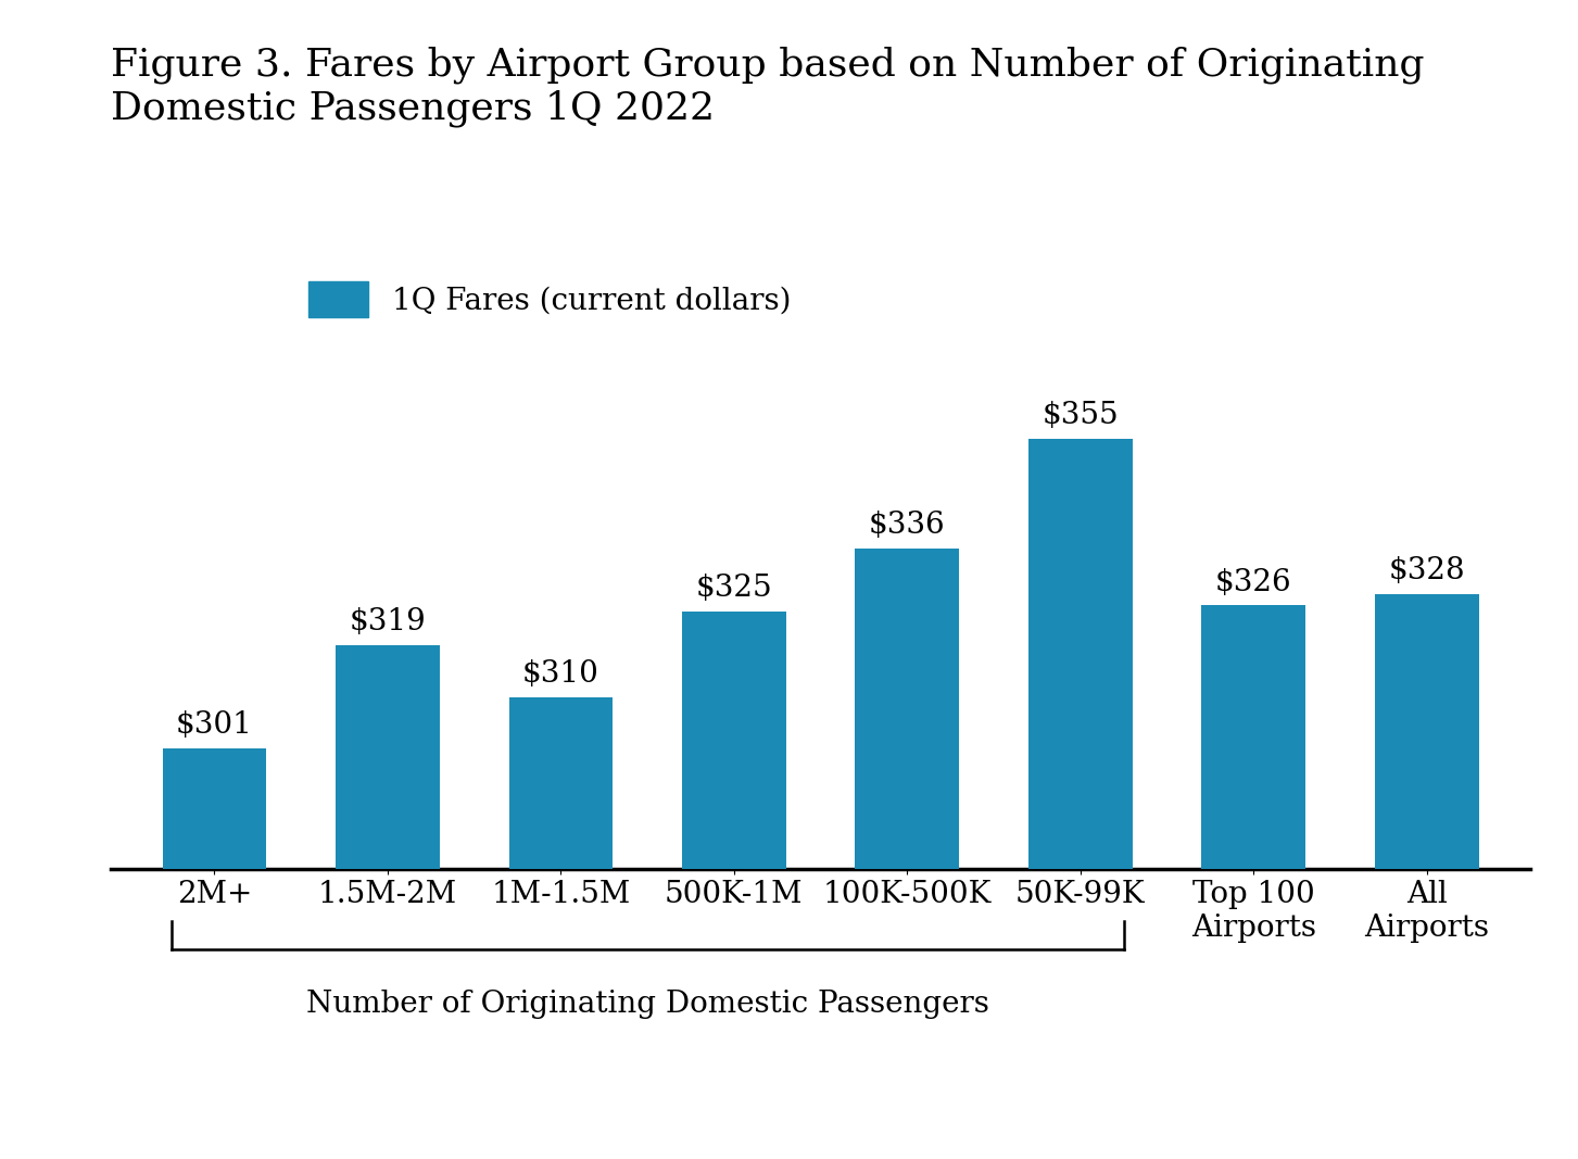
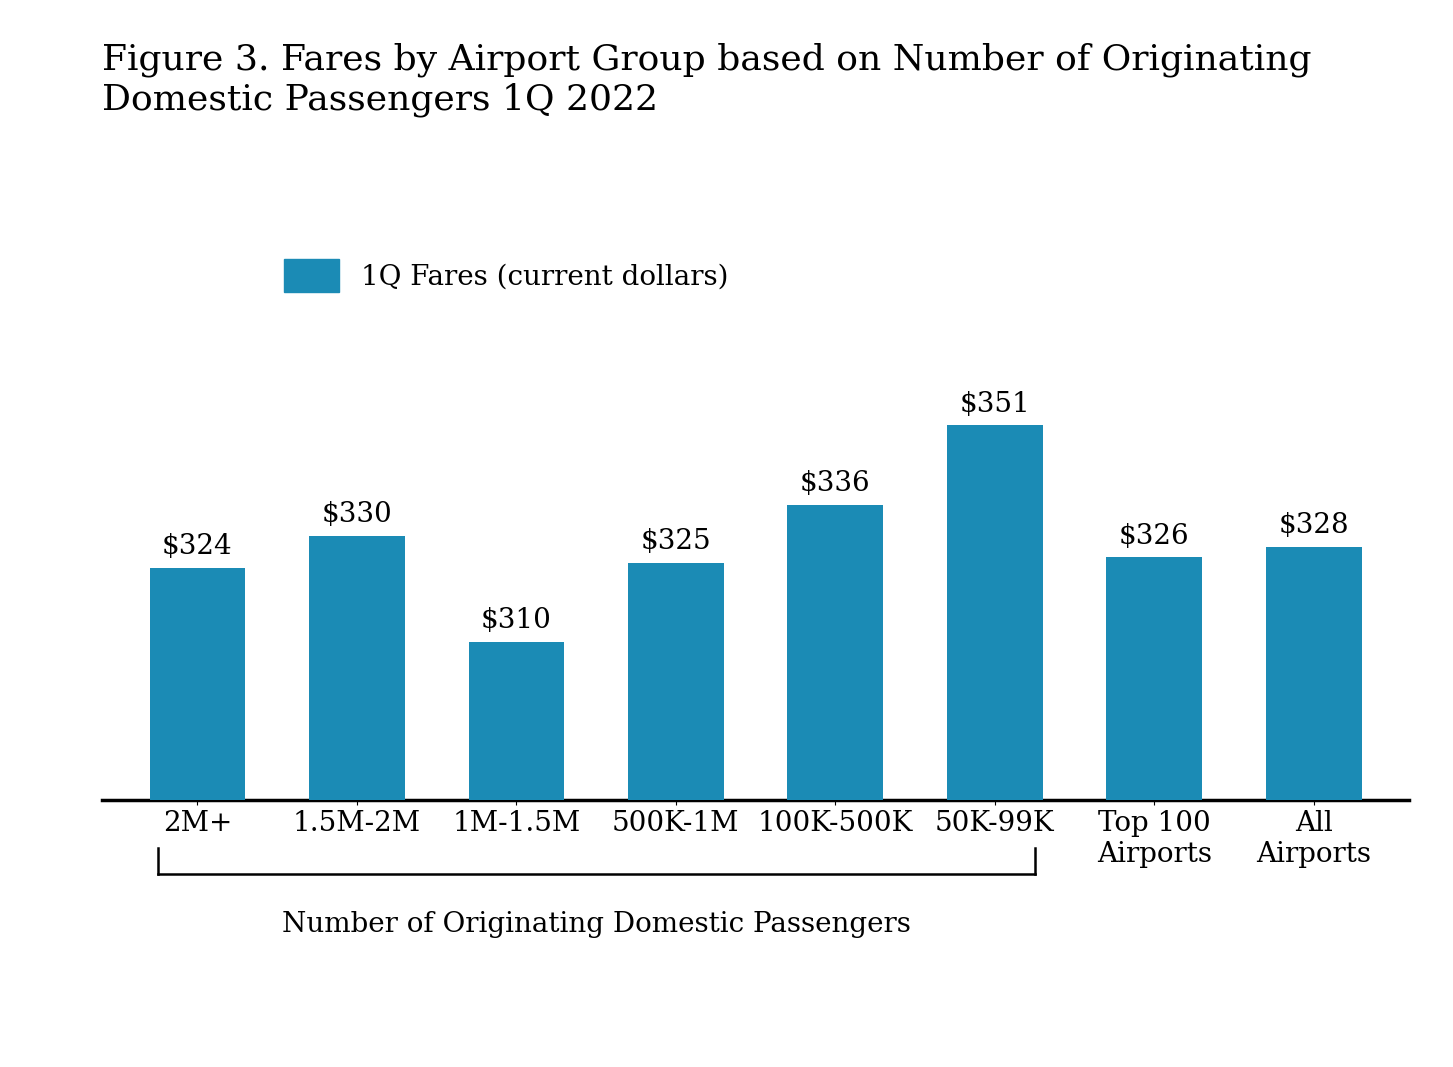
2M+: $301 -> $324
1.5M-2M: $319 -> $330
50K-99K: $355 -> $351
